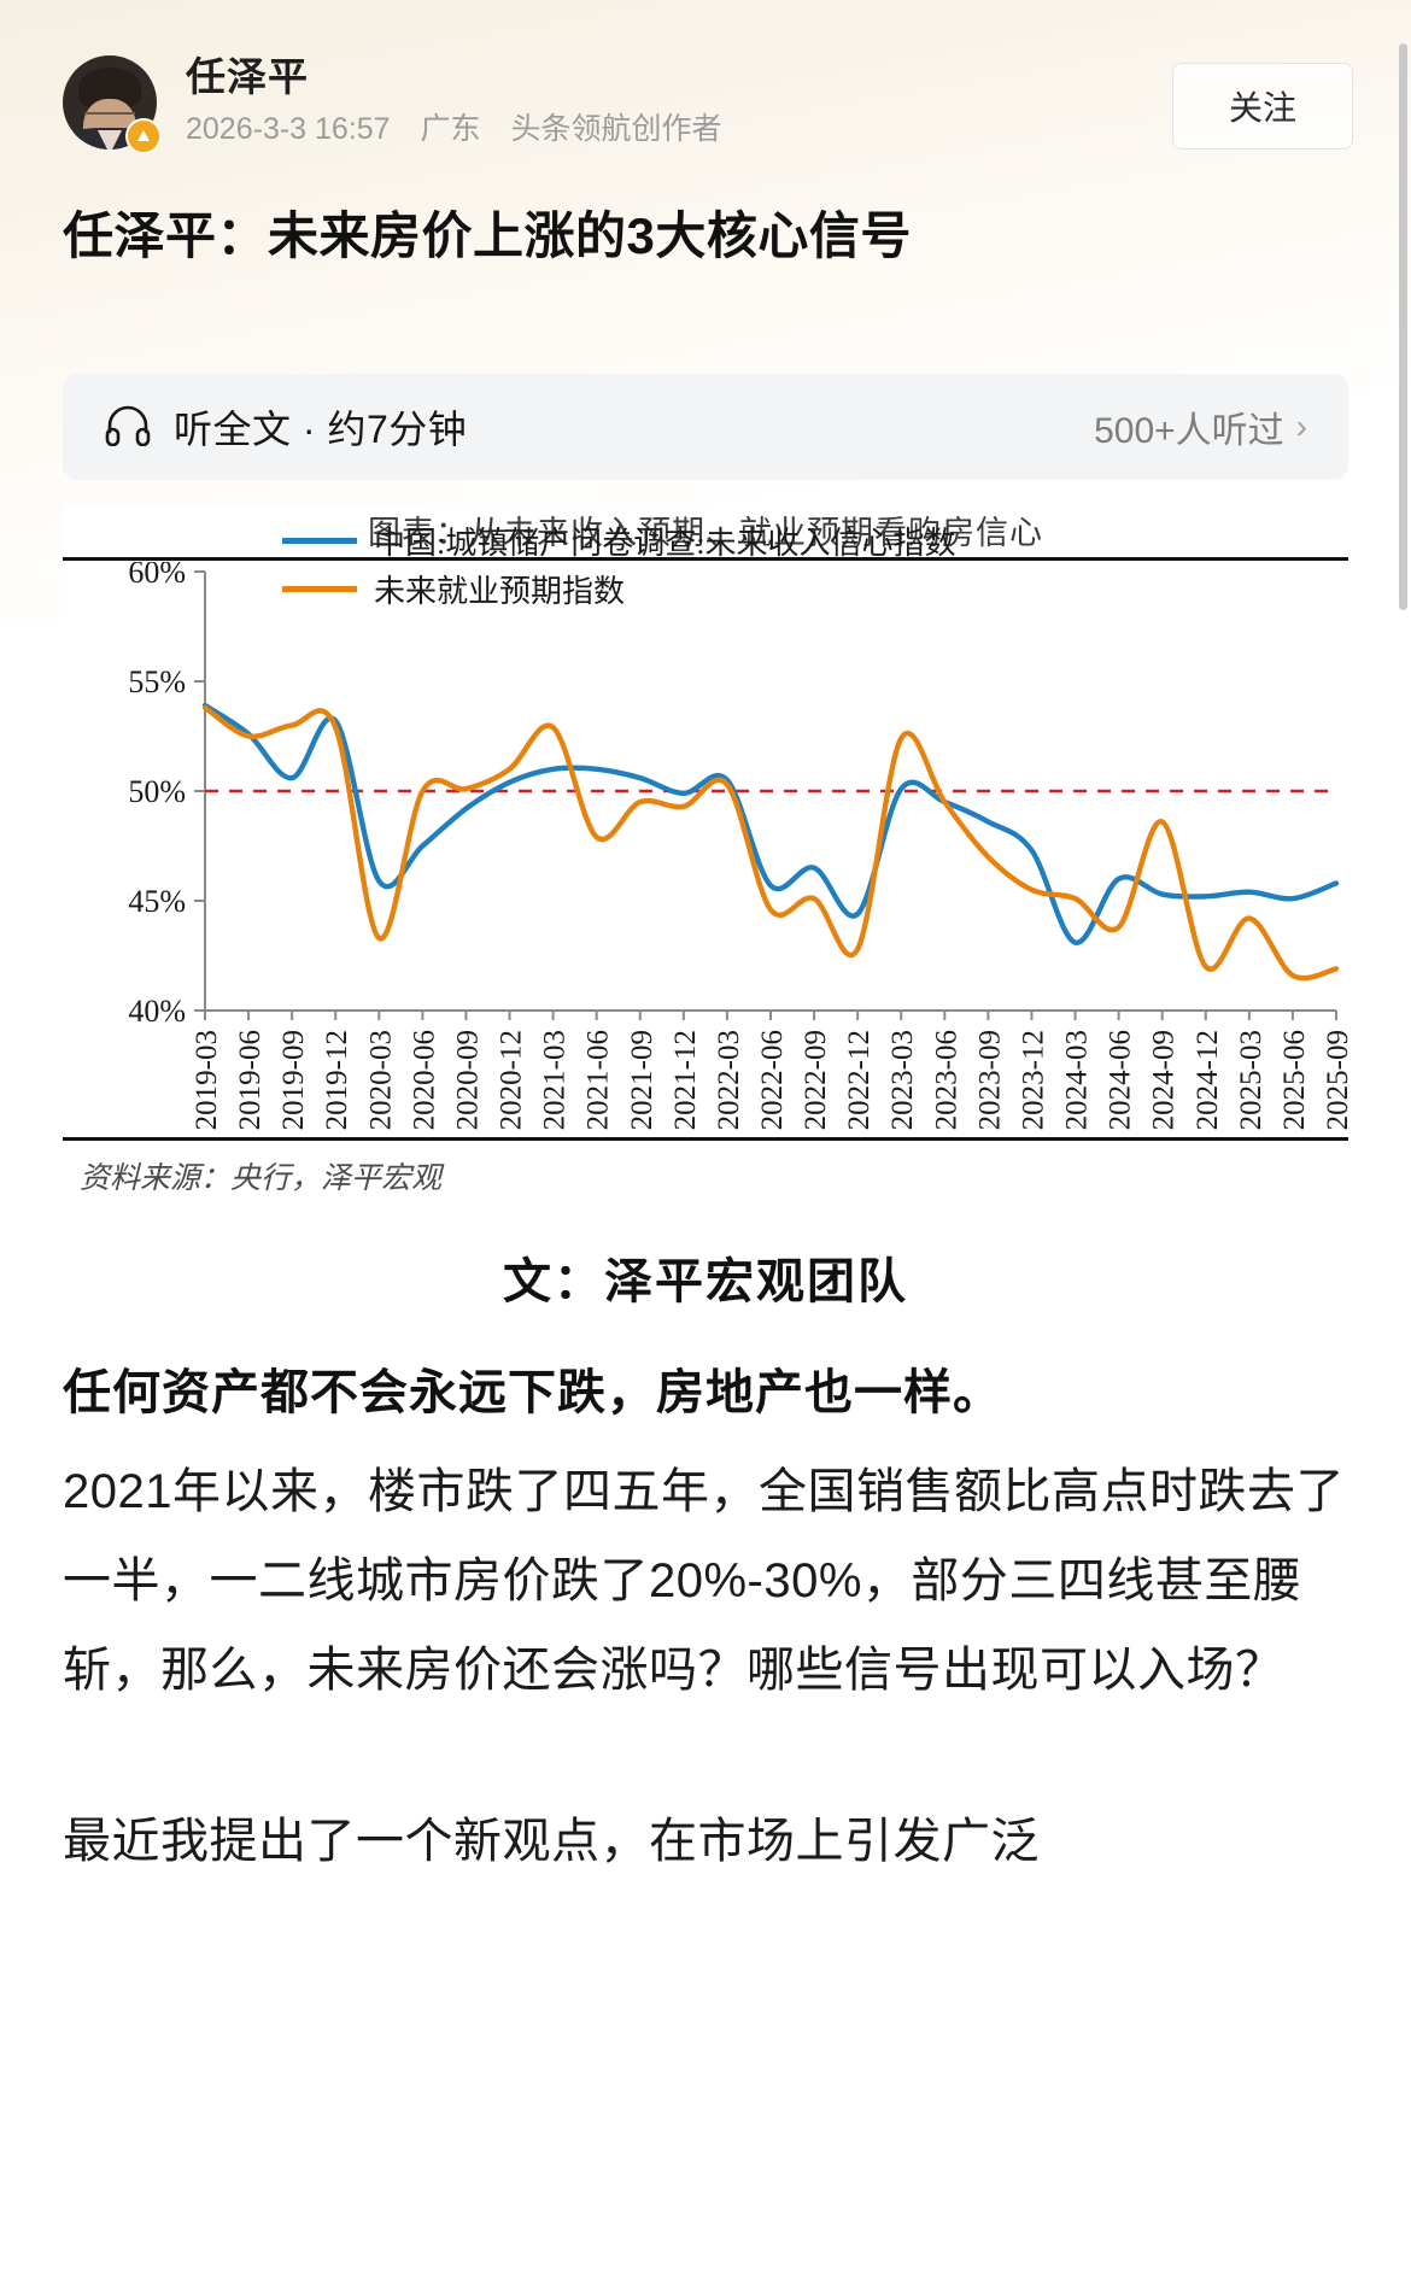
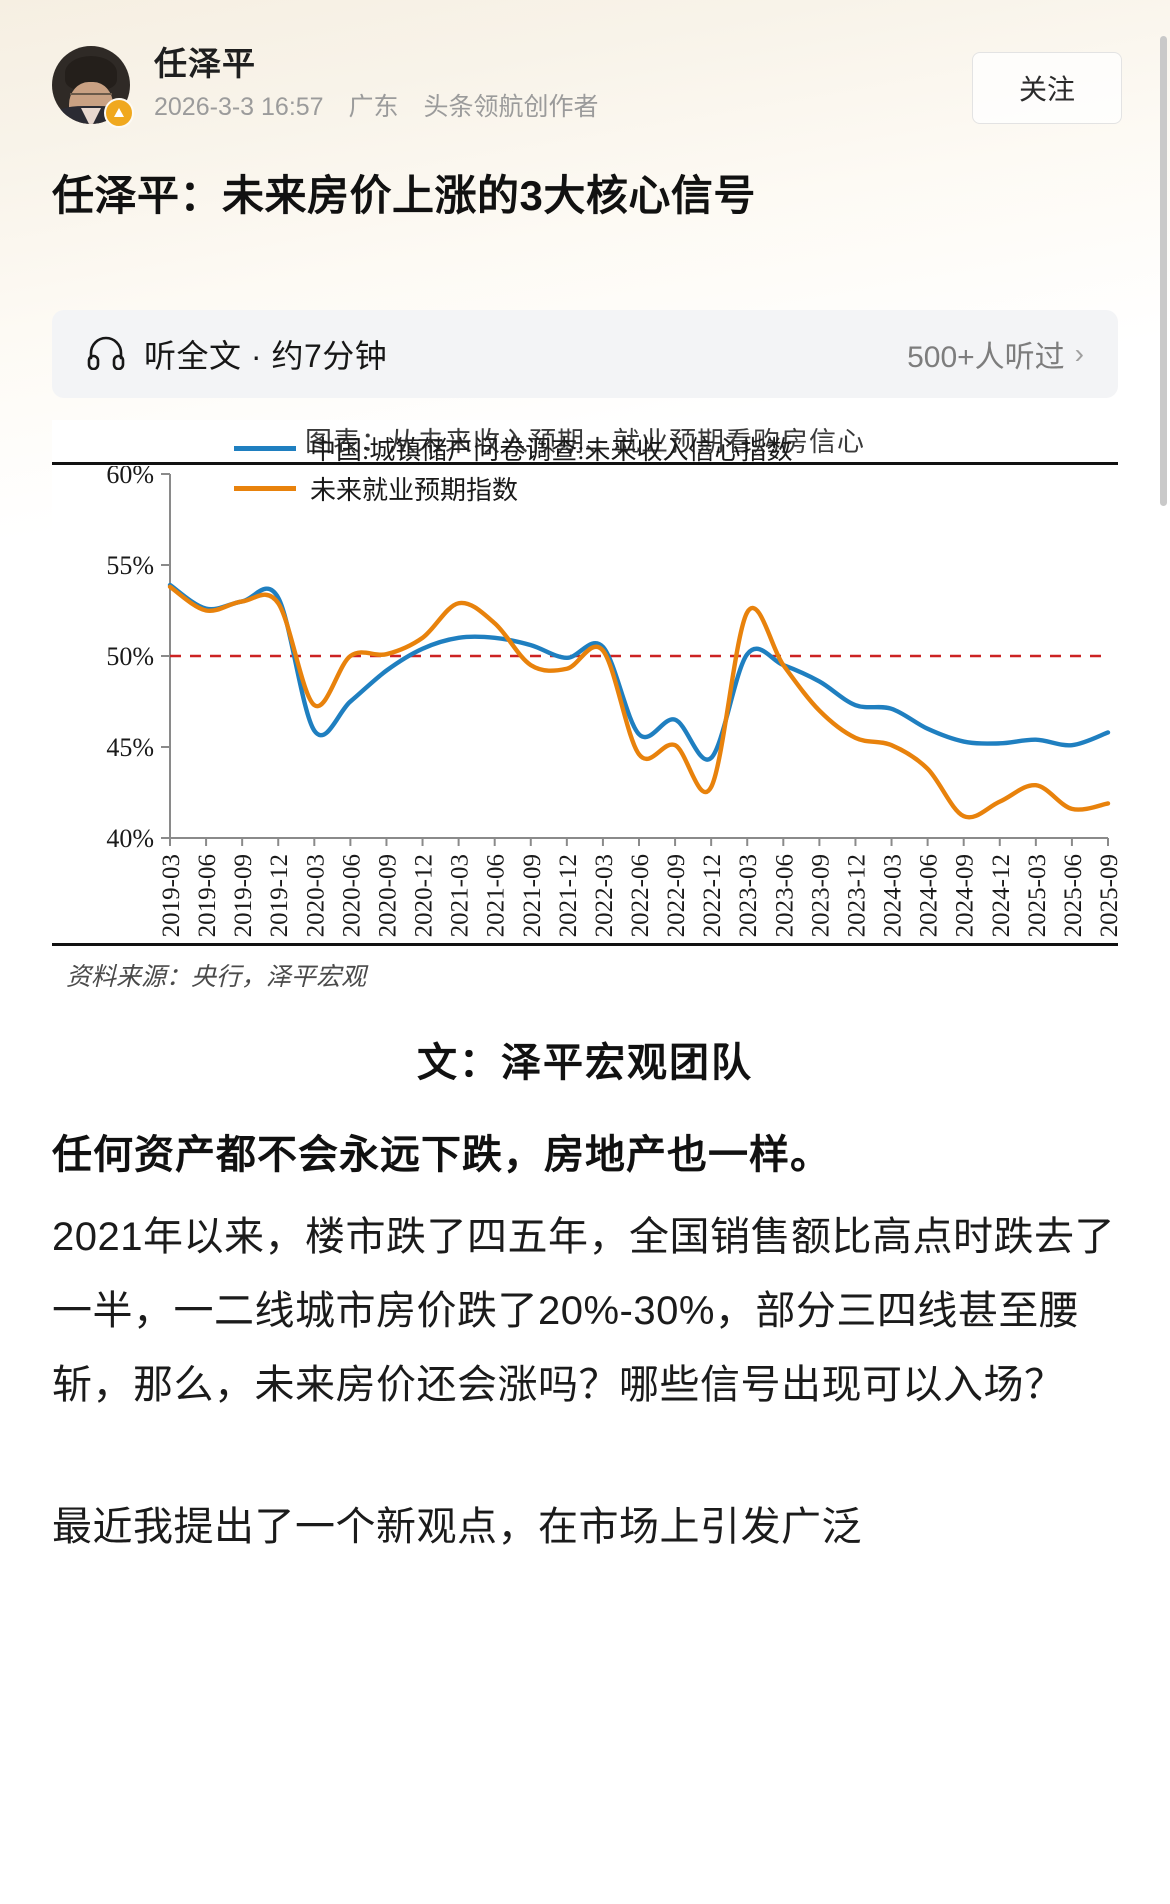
中国:城镇储户问卷调查:未来收入信心指数/2019-09: 50.6% -> 53.0%
未来就业预期指数/2020-03: 43.3% -> 47.3%
未来就业预期指数/2021-06: 47.9% -> 51.8%
中国:城镇储户问卷调查:未来收入信心指数/2024-03: 43.1% -> 47.1%
未来就业预期指数/2024-09: 48.6% -> 41.2%
未来就业预期指数/2025-03: 44.2% -> 42.9%
